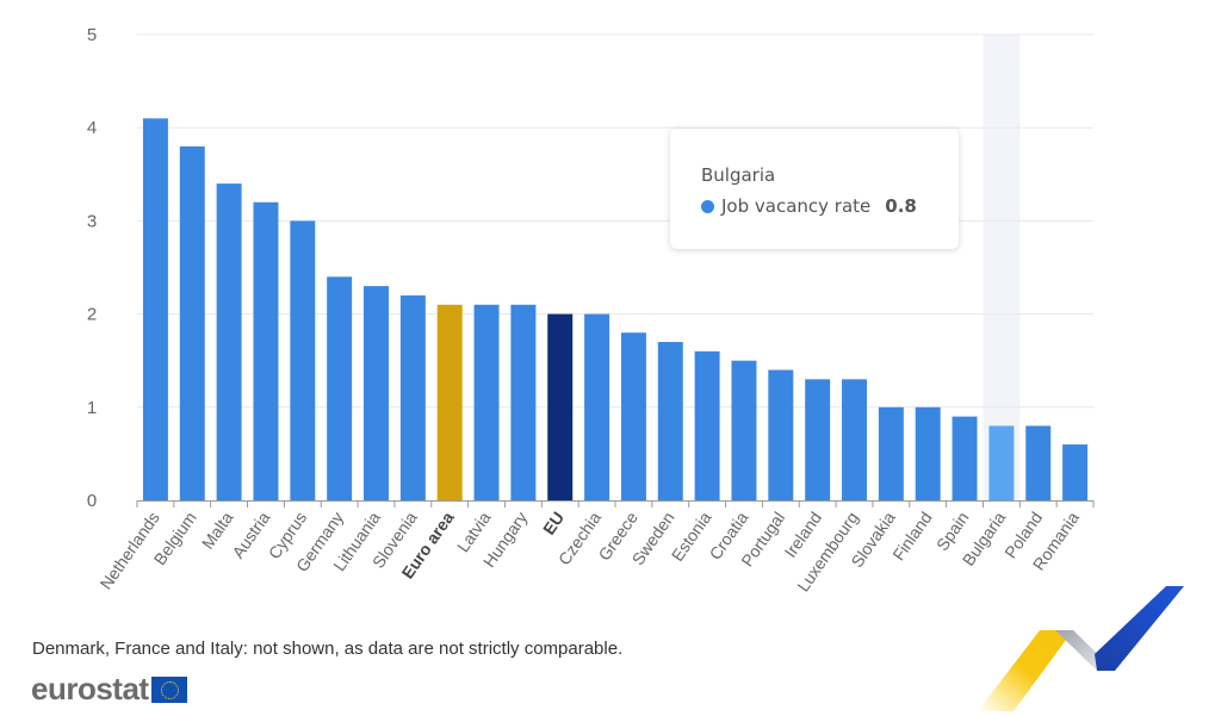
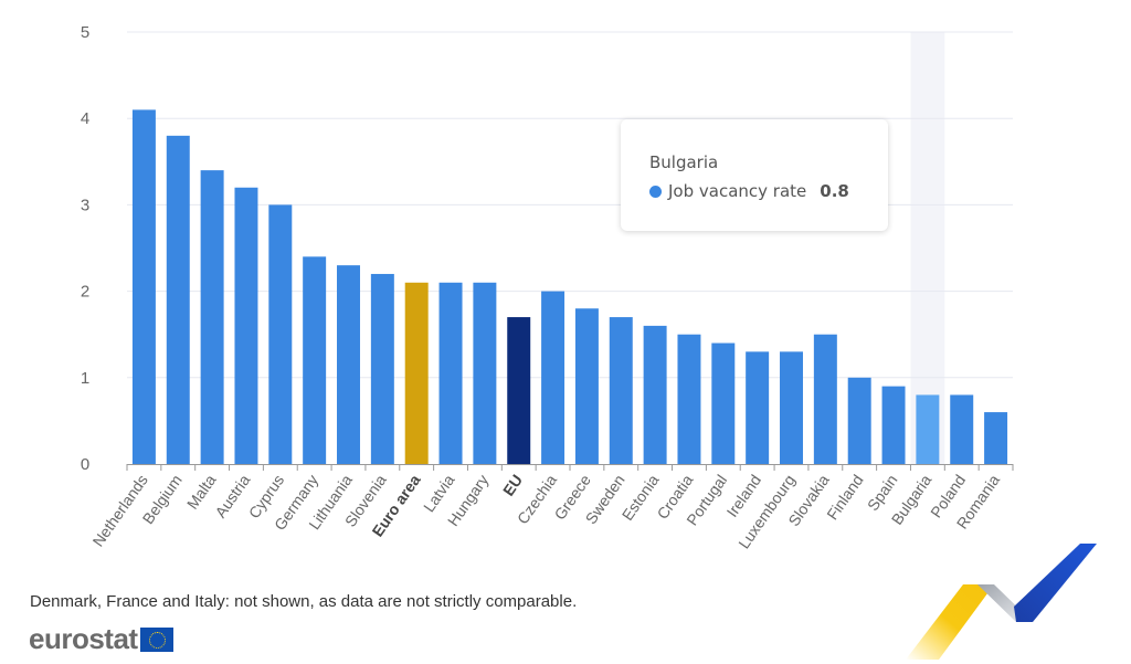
EU: 2.0 -> 1.7
Slovakia: 1.0 -> 1.5
